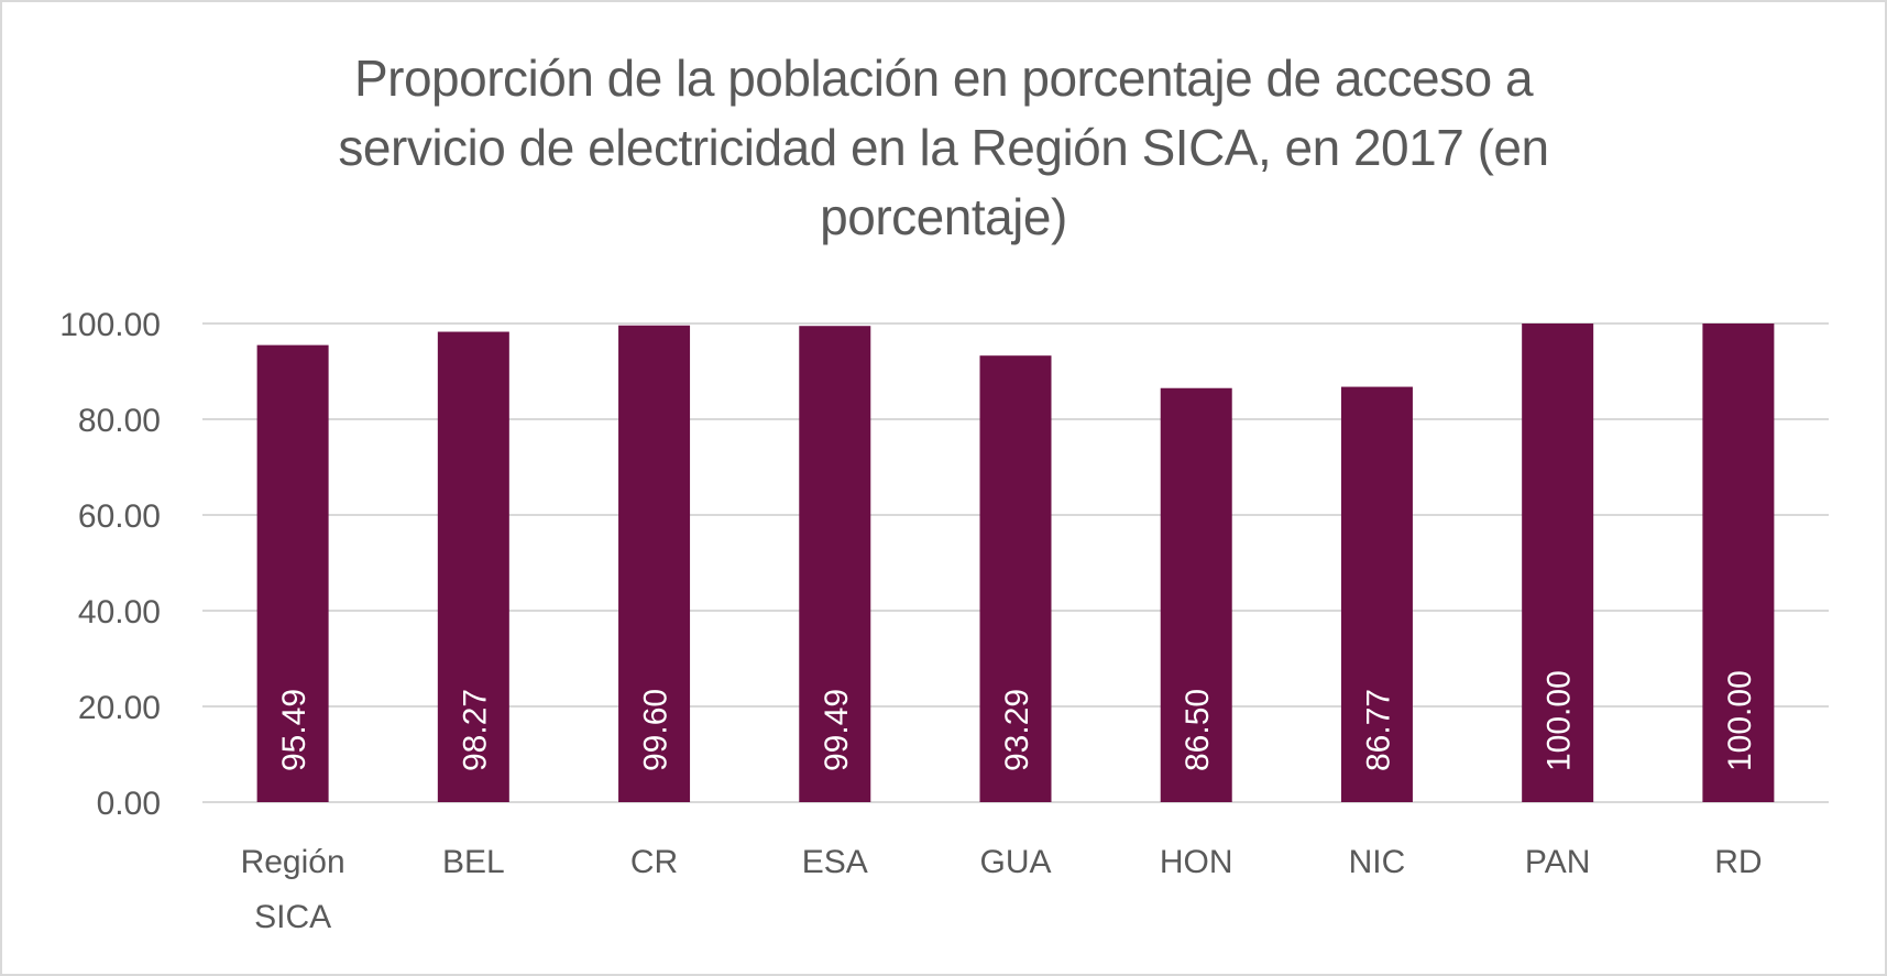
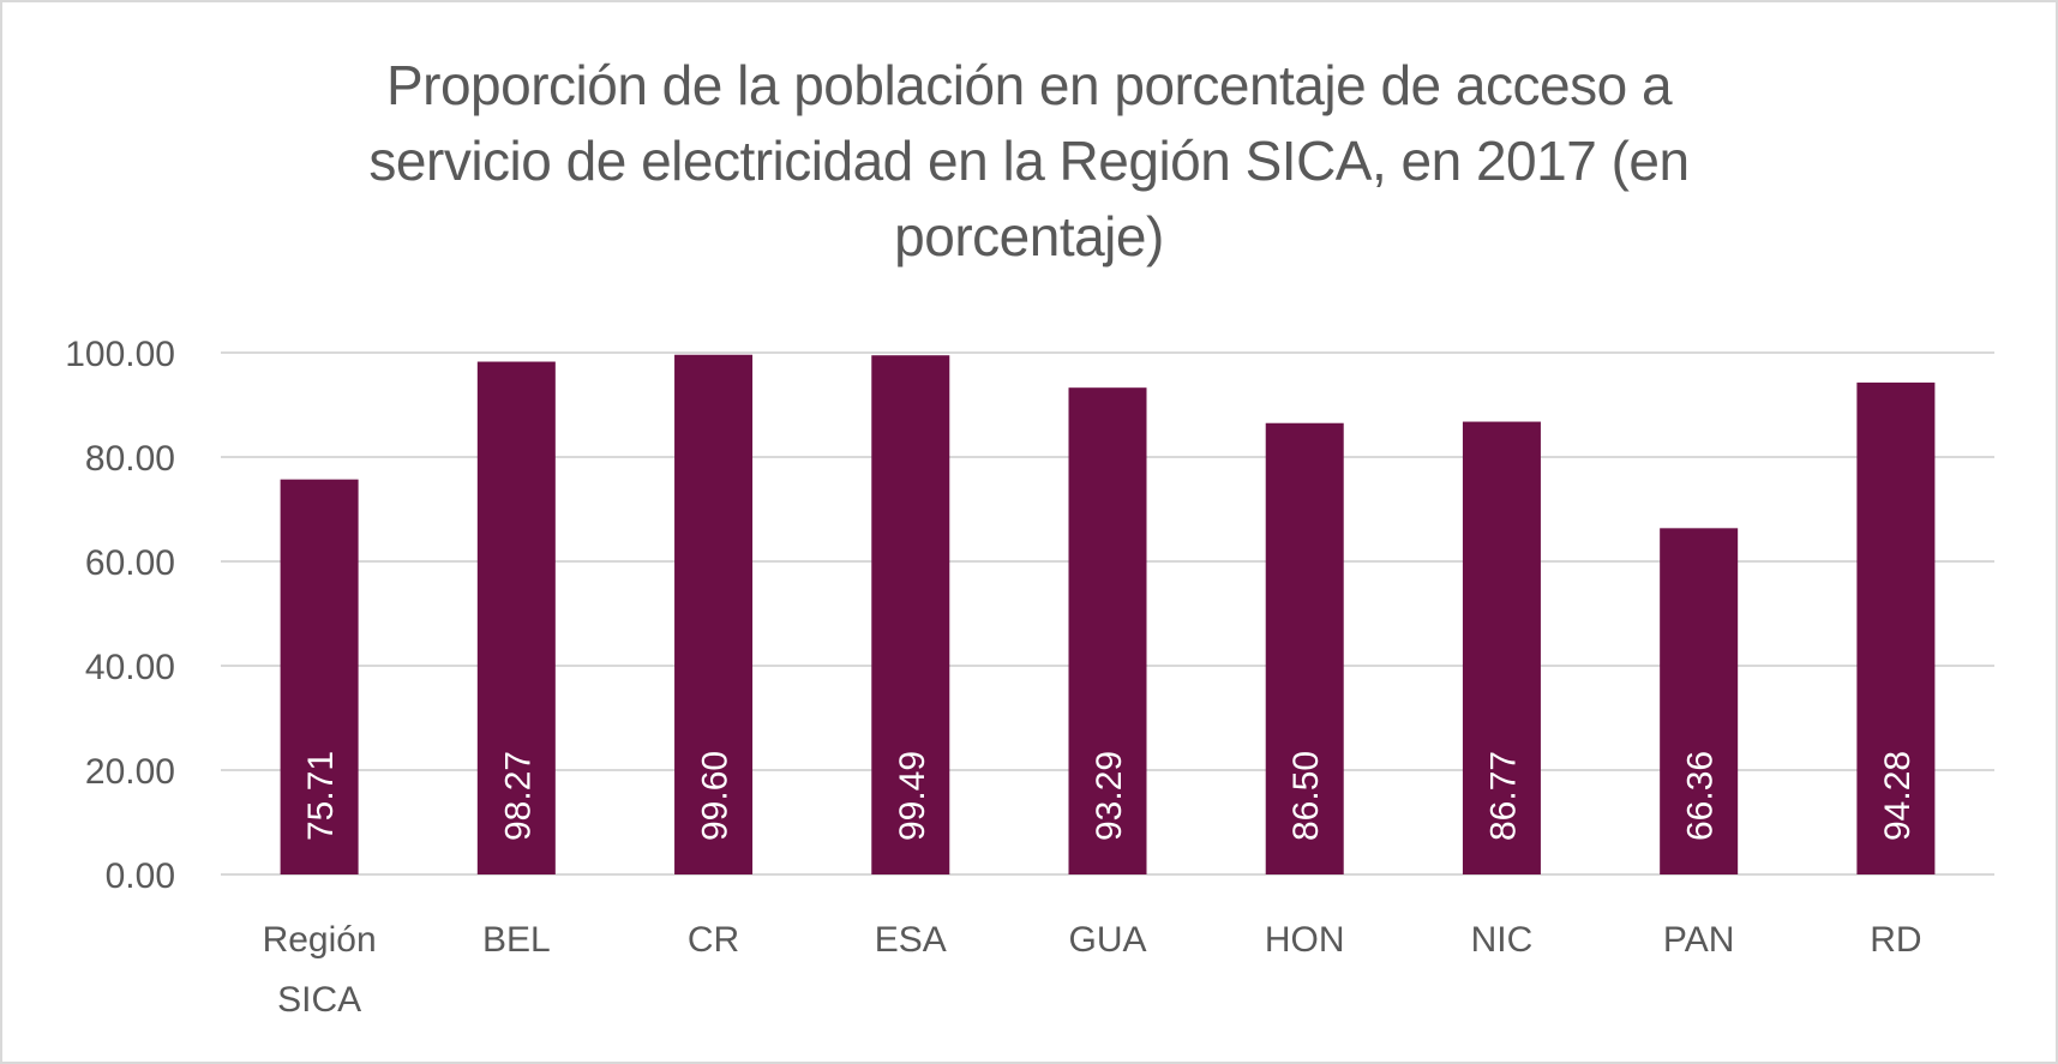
Región SICA: 95.49 -> 75.71
PAN: 100.00 -> 66.36
RD: 100.00 -> 94.28
